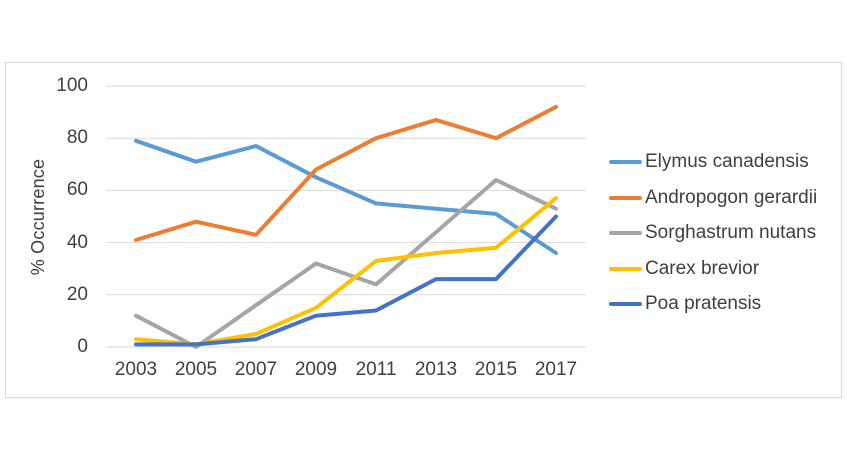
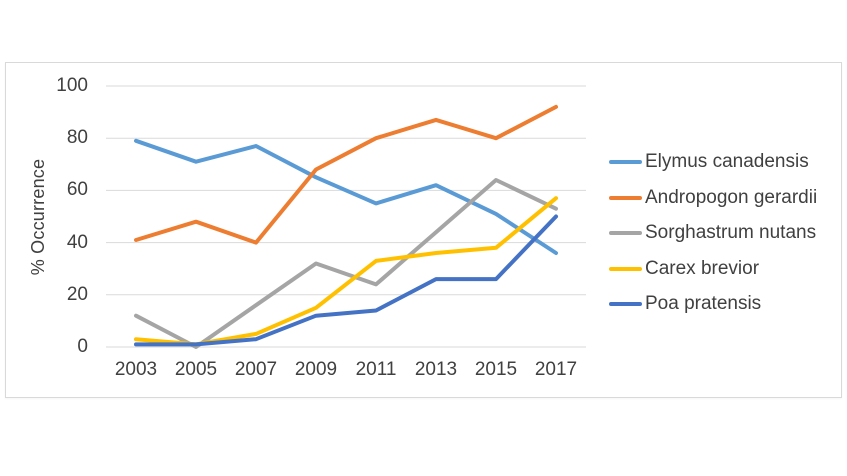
Andropogon gerardii/2007: 43 -> 40
Elymus canadensis/2013: 53 -> 62
